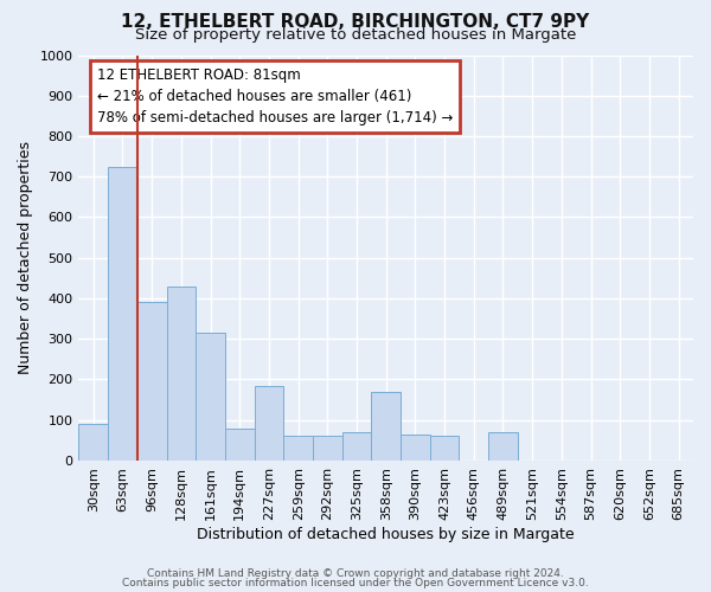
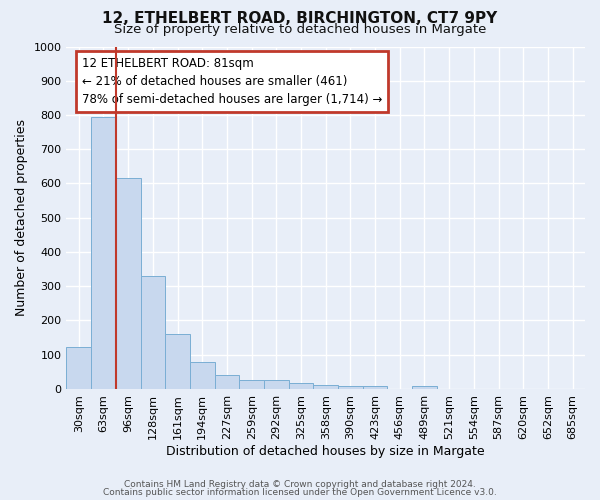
30sqm: 90 -> 122
63sqm: 725 -> 795
96sqm: 390 -> 617
128sqm: 430 -> 330
161sqm: 315 -> 160
227sqm: 185 -> 40
259sqm: 60 -> 27
292sqm: 60 -> 25
325sqm: 70 -> 18
358sqm: 170 -> 13
390sqm: 65 -> 8
423sqm: 60 -> 8
489sqm: 70 -> 10
